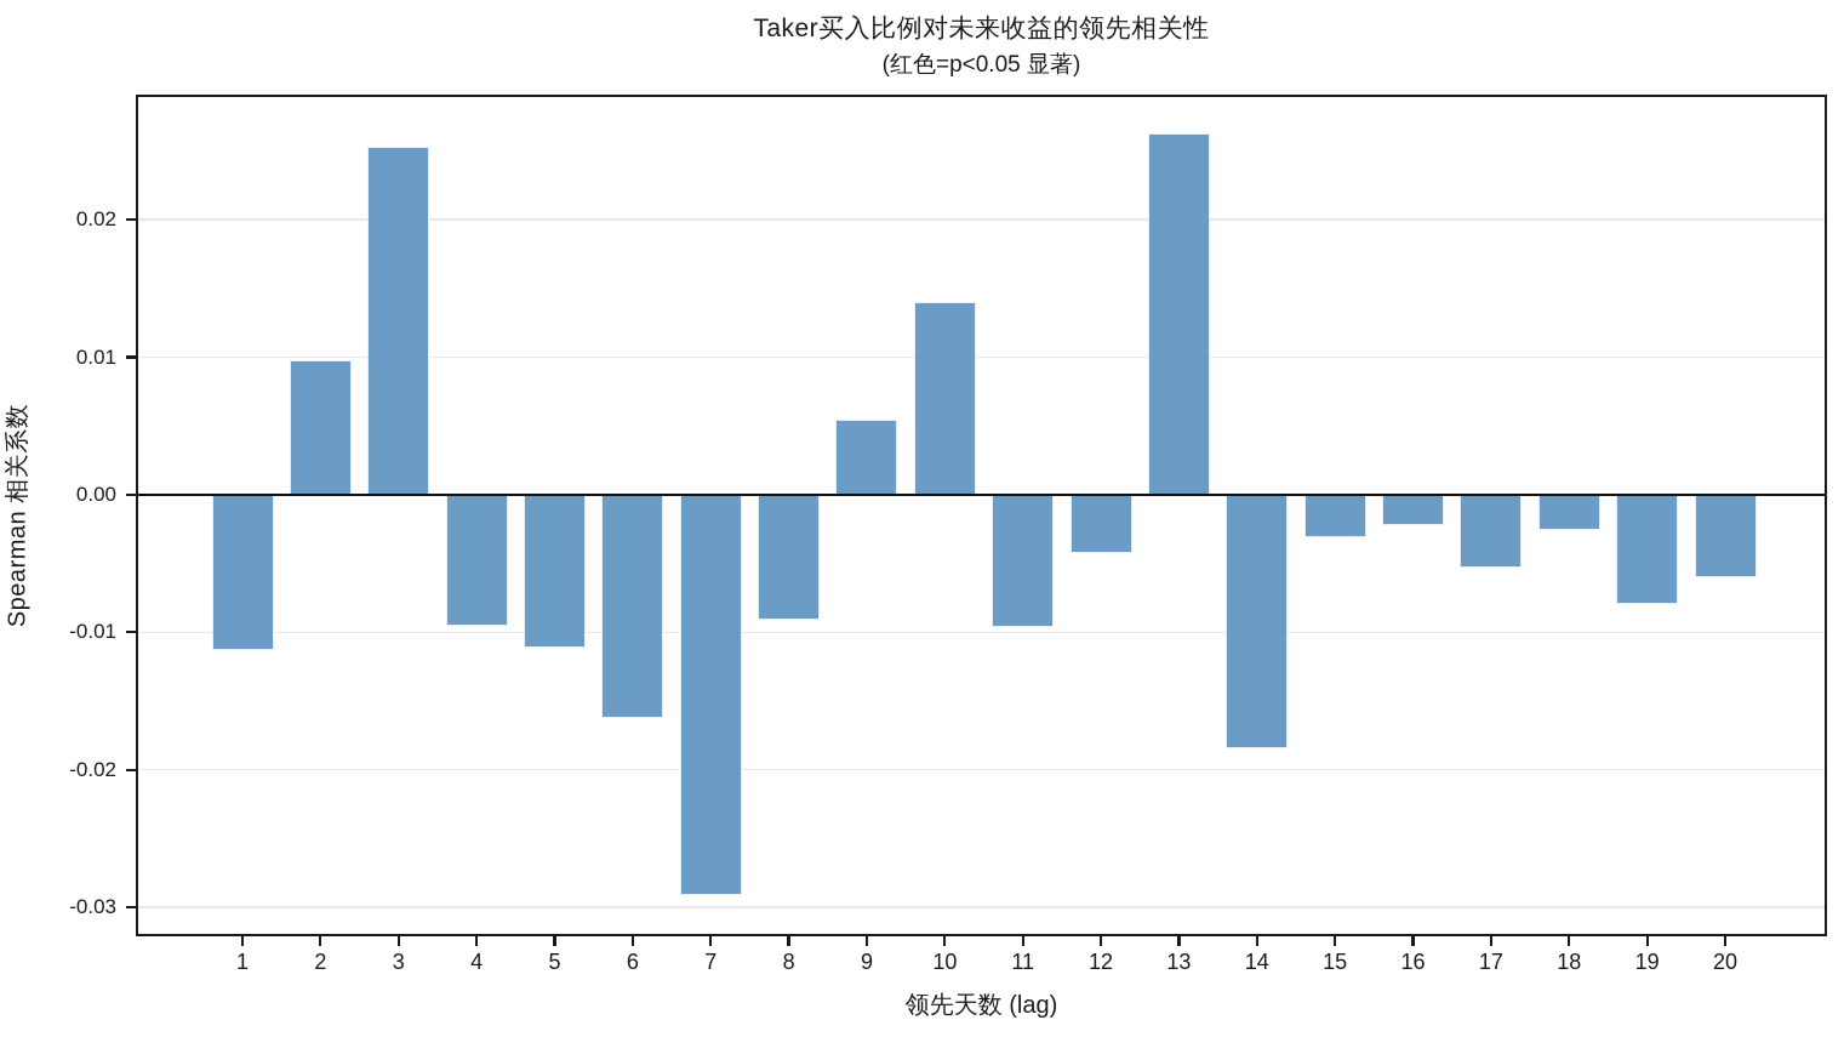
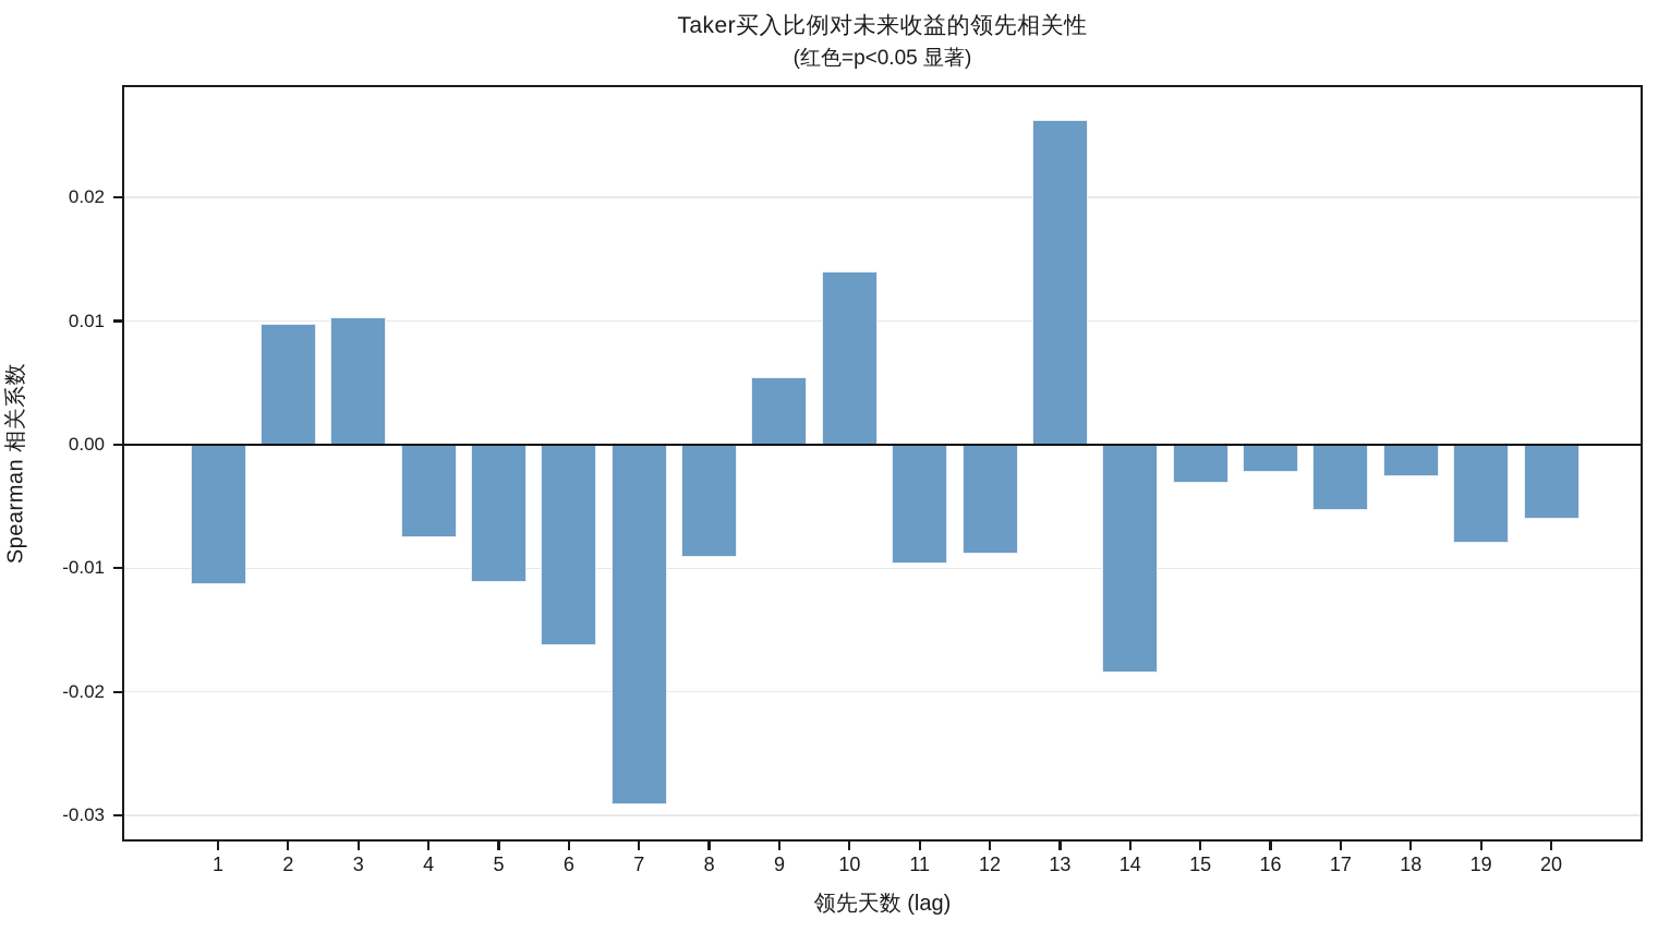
3: 0.0253 -> 0.0103
4: -0.0095 -> -0.0075
12: -0.0042 -> -0.0088
